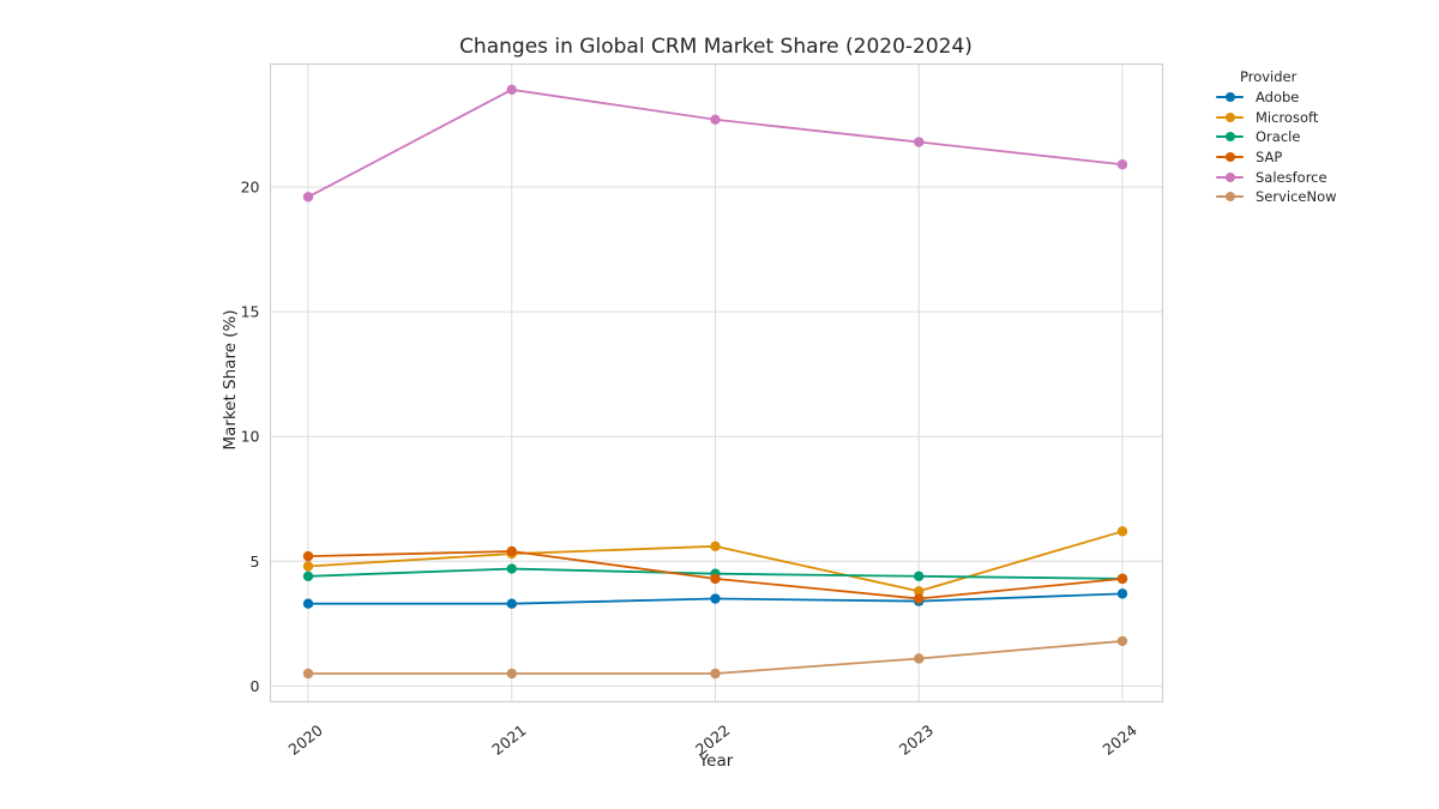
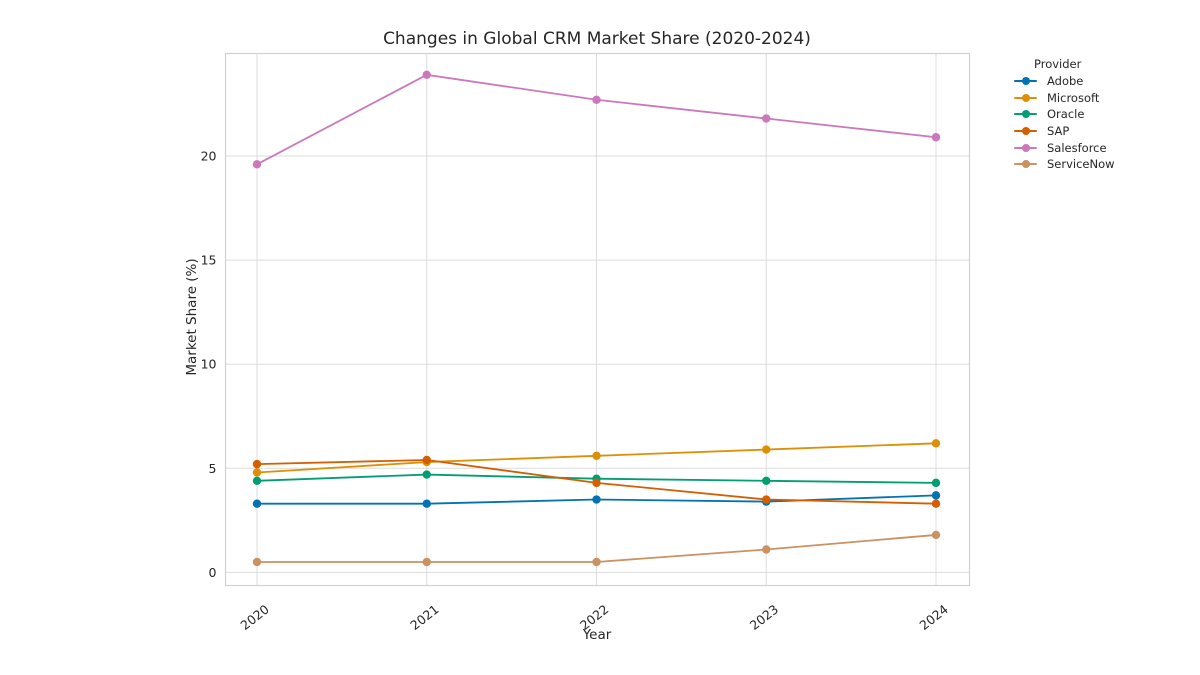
Microsoft/2023: 3.8 -> 5.9
SAP/2024: 4.3 -> 3.3
